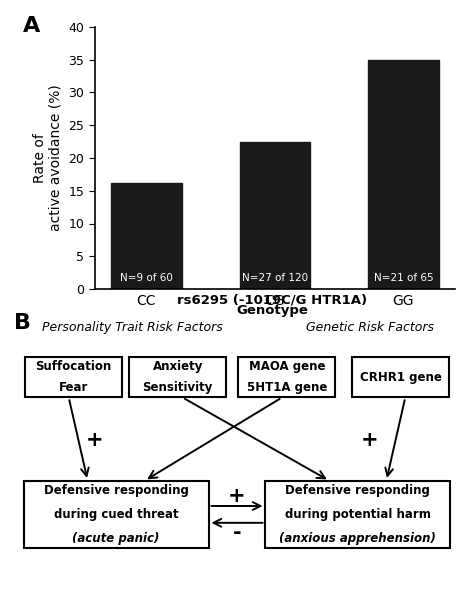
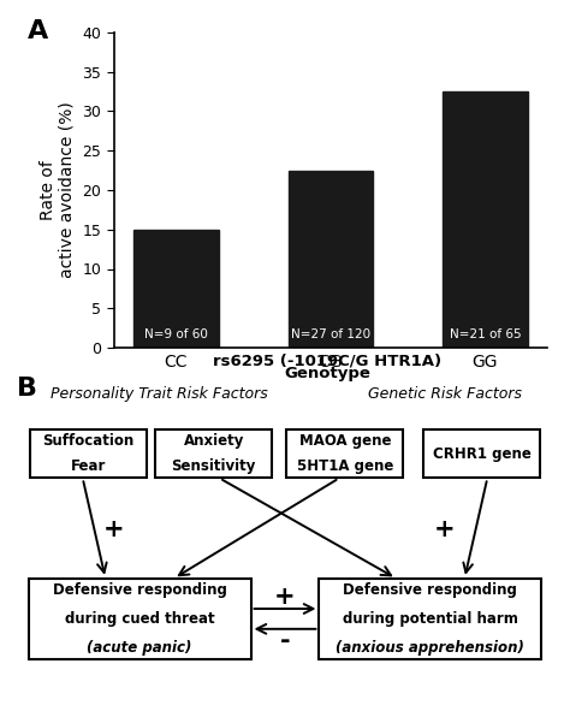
CC: 16.2 -> 15.0
GG: 35.0 -> 32.5
